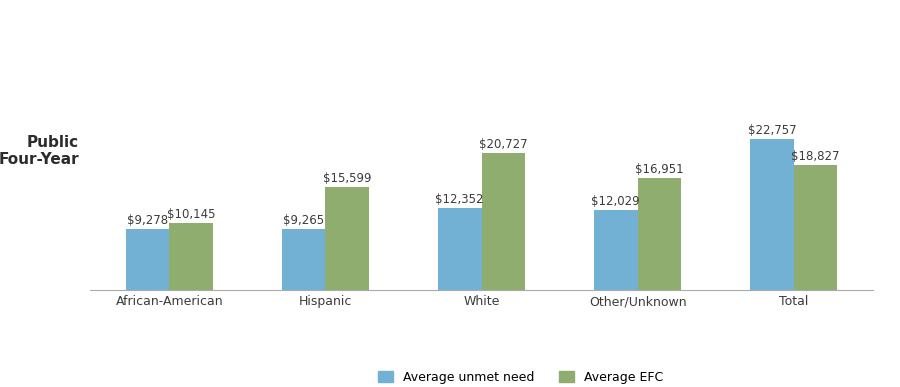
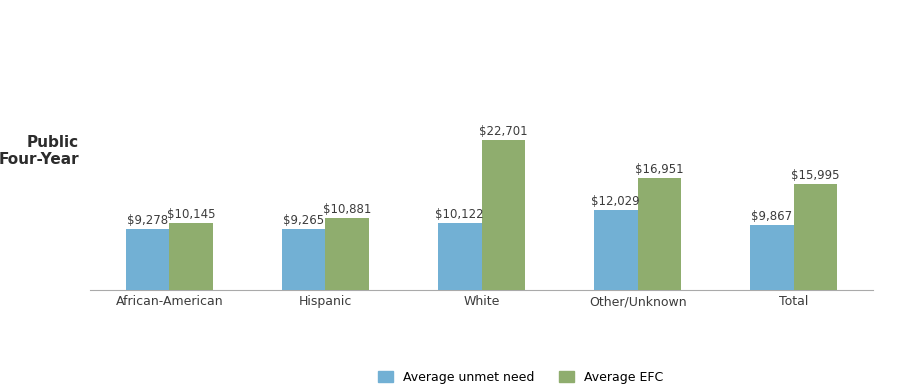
Average EFC/Hispanic: $15,599 -> $10,881
Average unmet need/White: $12,352 -> $10,122
Average EFC/White: $20,727 -> $22,701
Average unmet need/Total: $22,757 -> $9,867
Average EFC/Total: $18,827 -> $15,995
